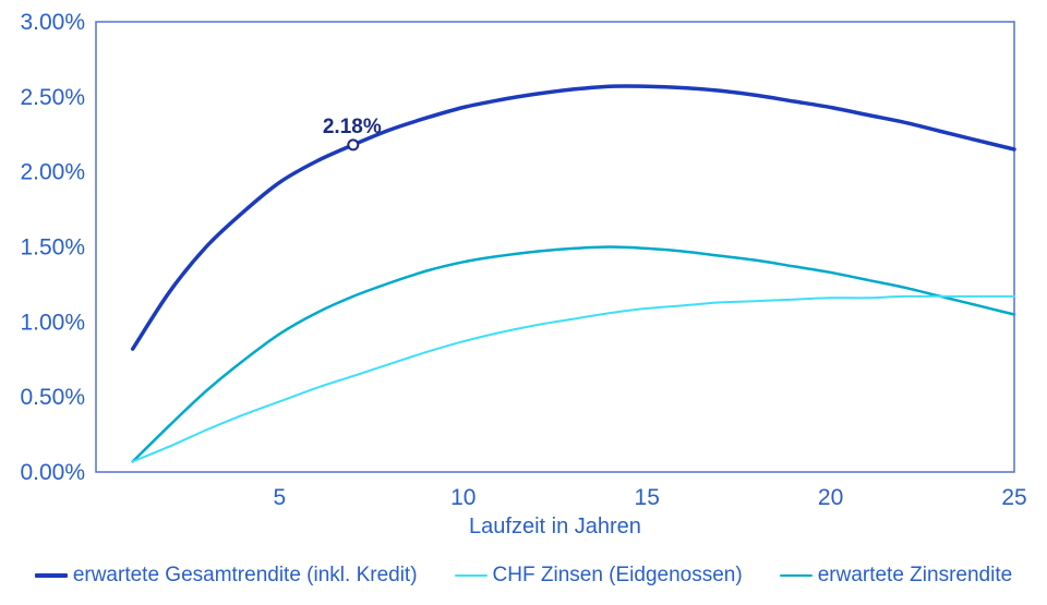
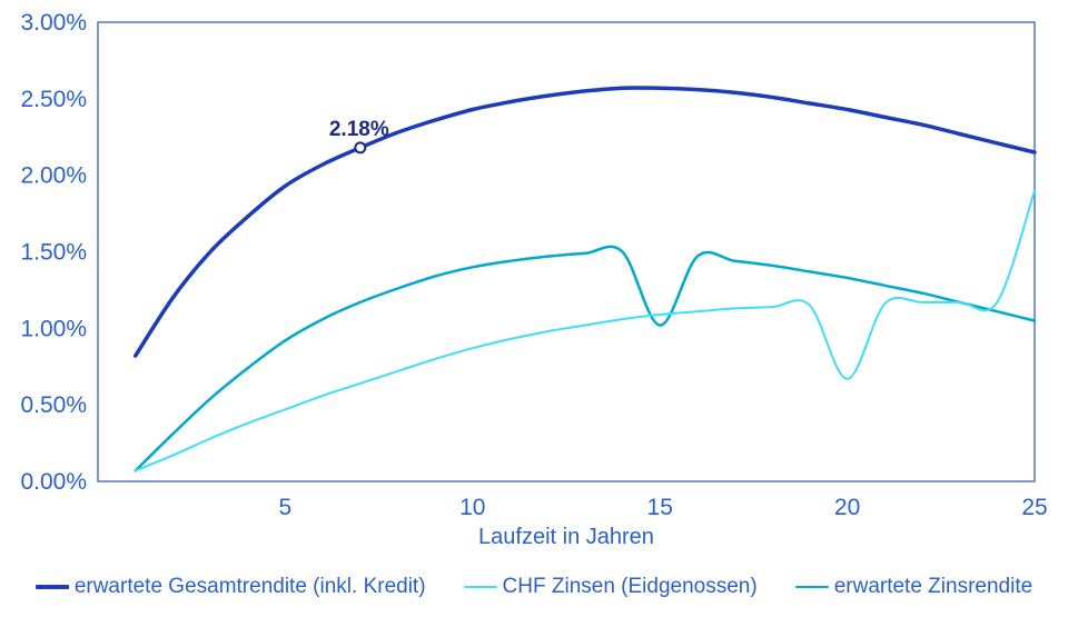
erwartete Zinsrendite/15: 1.49% -> 1.02%
CHF Zinsen (Eidgenossen)/20: 1.16% -> 0.67%
CHF Zinsen (Eidgenossen)/25: 1.17% -> 1.90%
